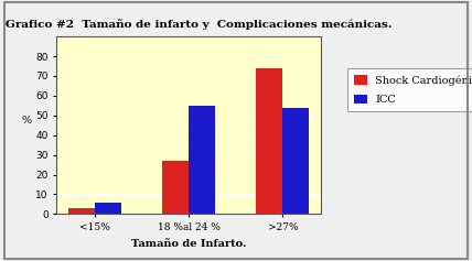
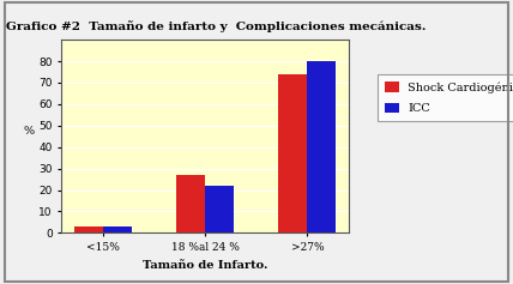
ICC/<15%: 6 -> 3
ICC/18 %al 24 %: 55 -> 22
ICC/>27%: 54 -> 80
